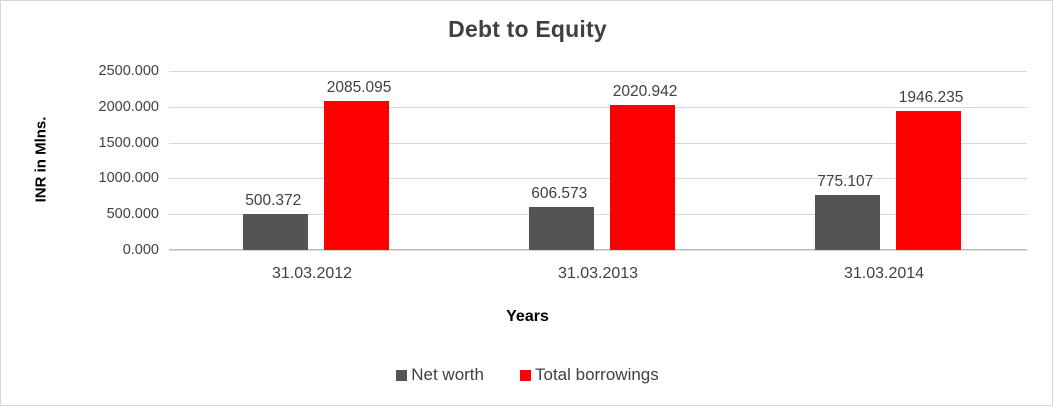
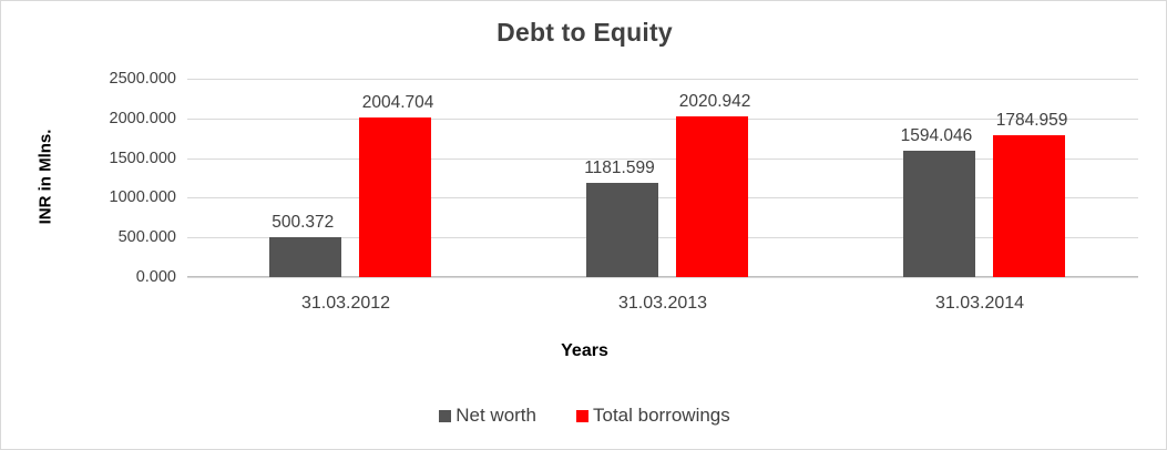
Total borrowings/31.03.2012: 2085.095 -> 2004.704
Net worth/31.03.2013: 606.573 -> 1181.599
Net worth/31.03.2014: 775.107 -> 1594.046
Total borrowings/31.03.2014: 1946.235 -> 1784.959
